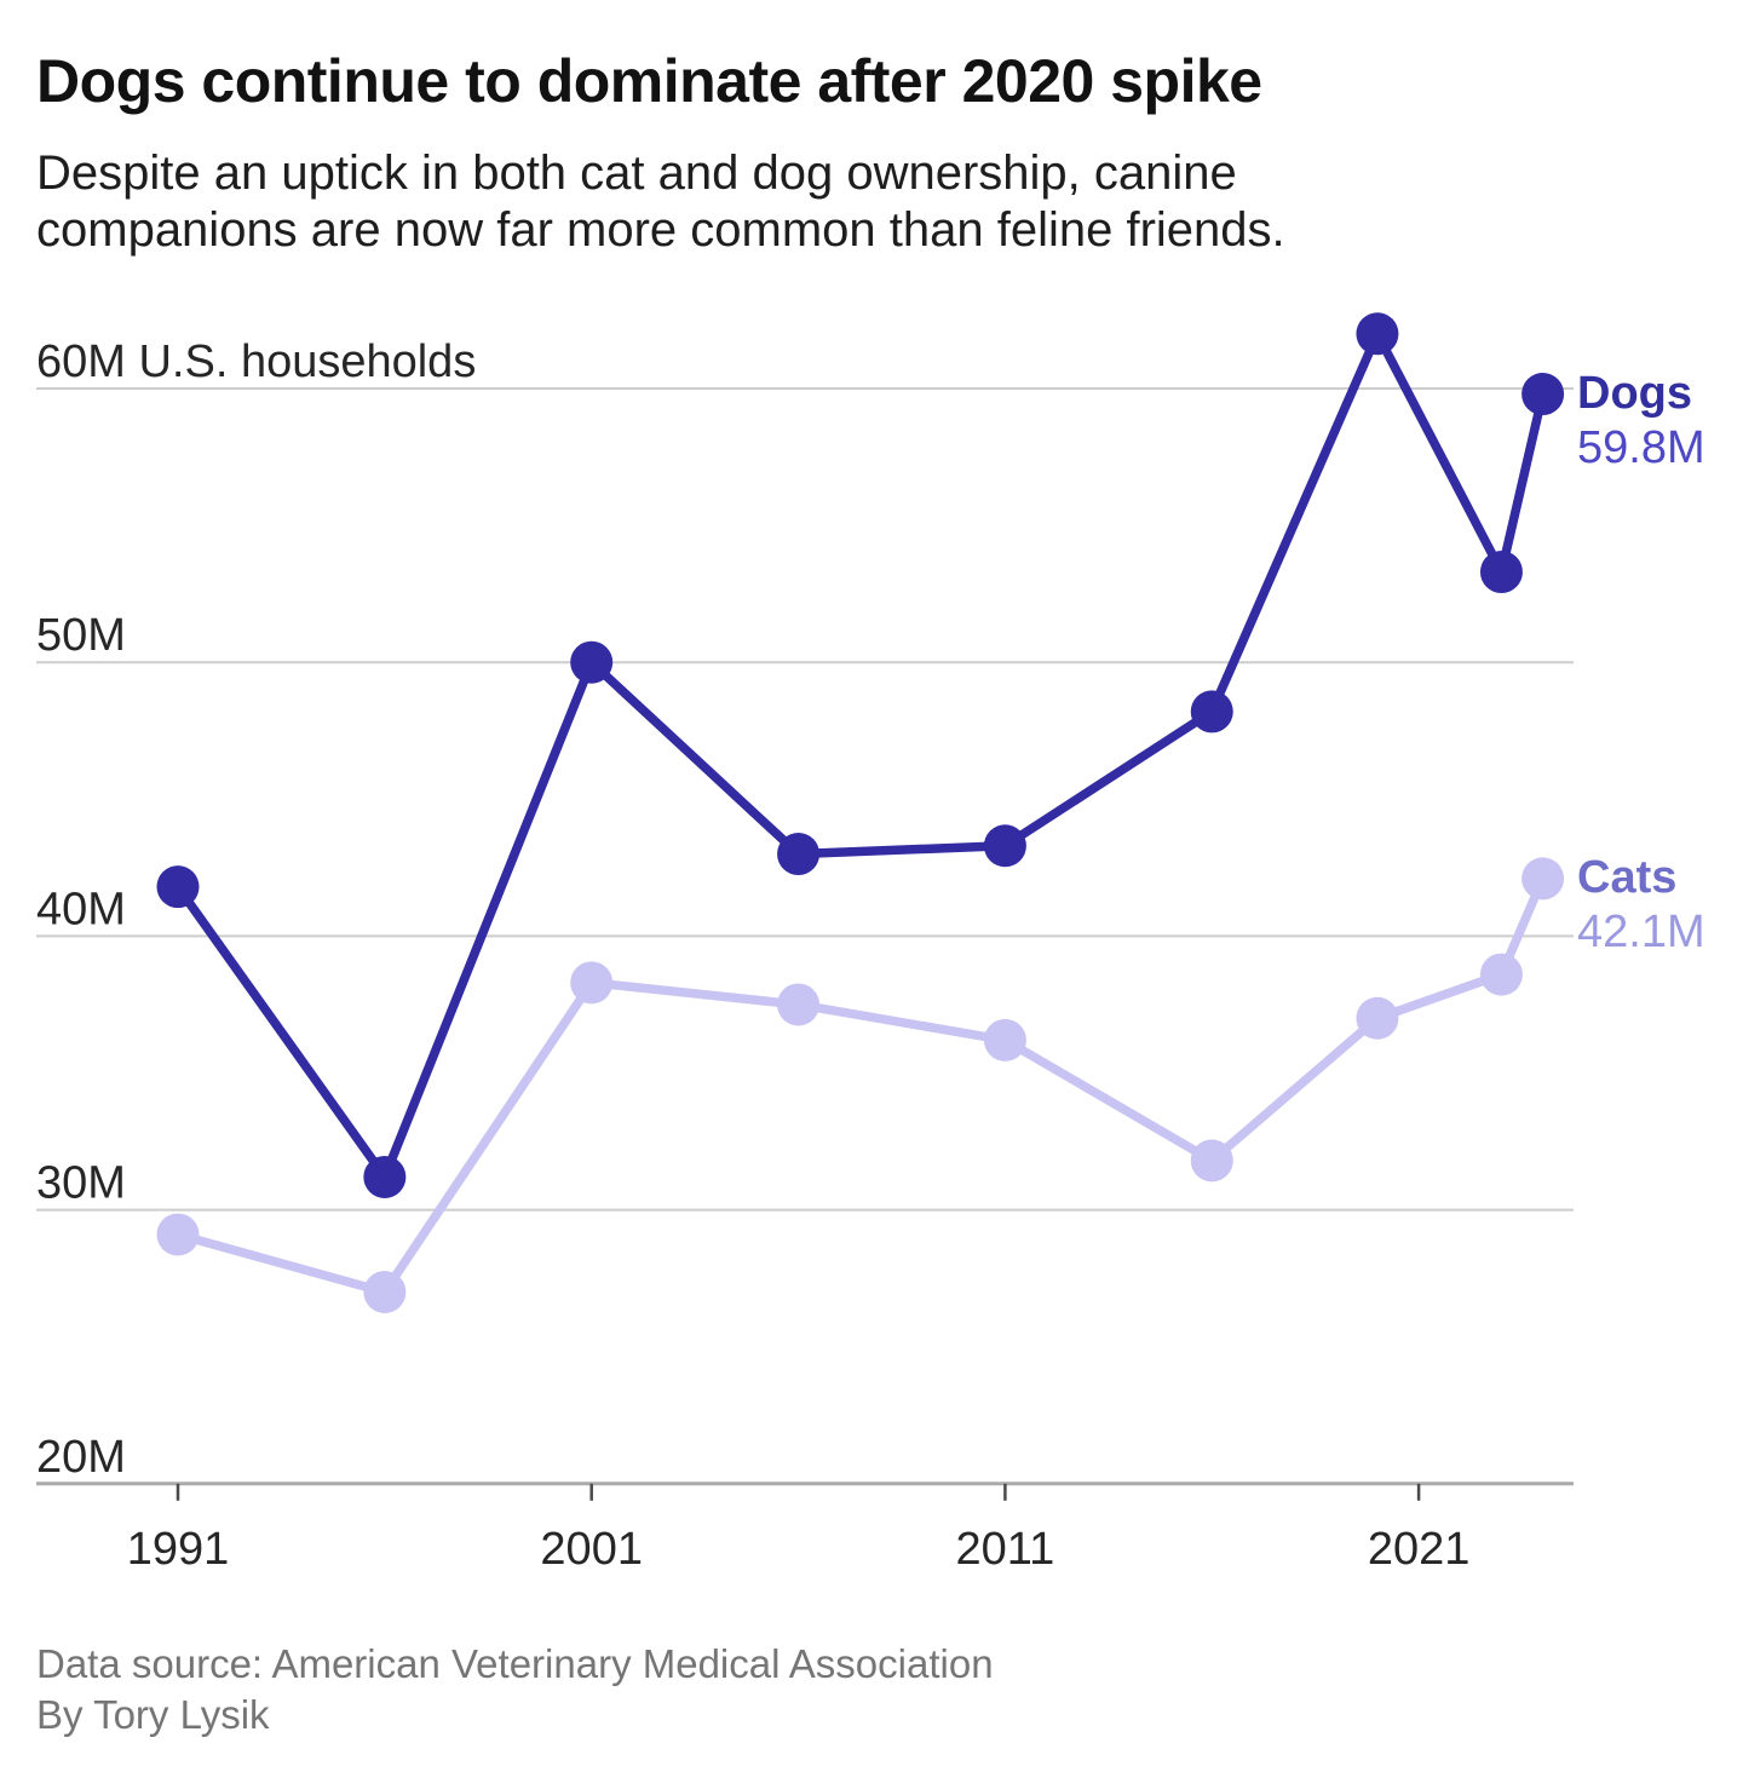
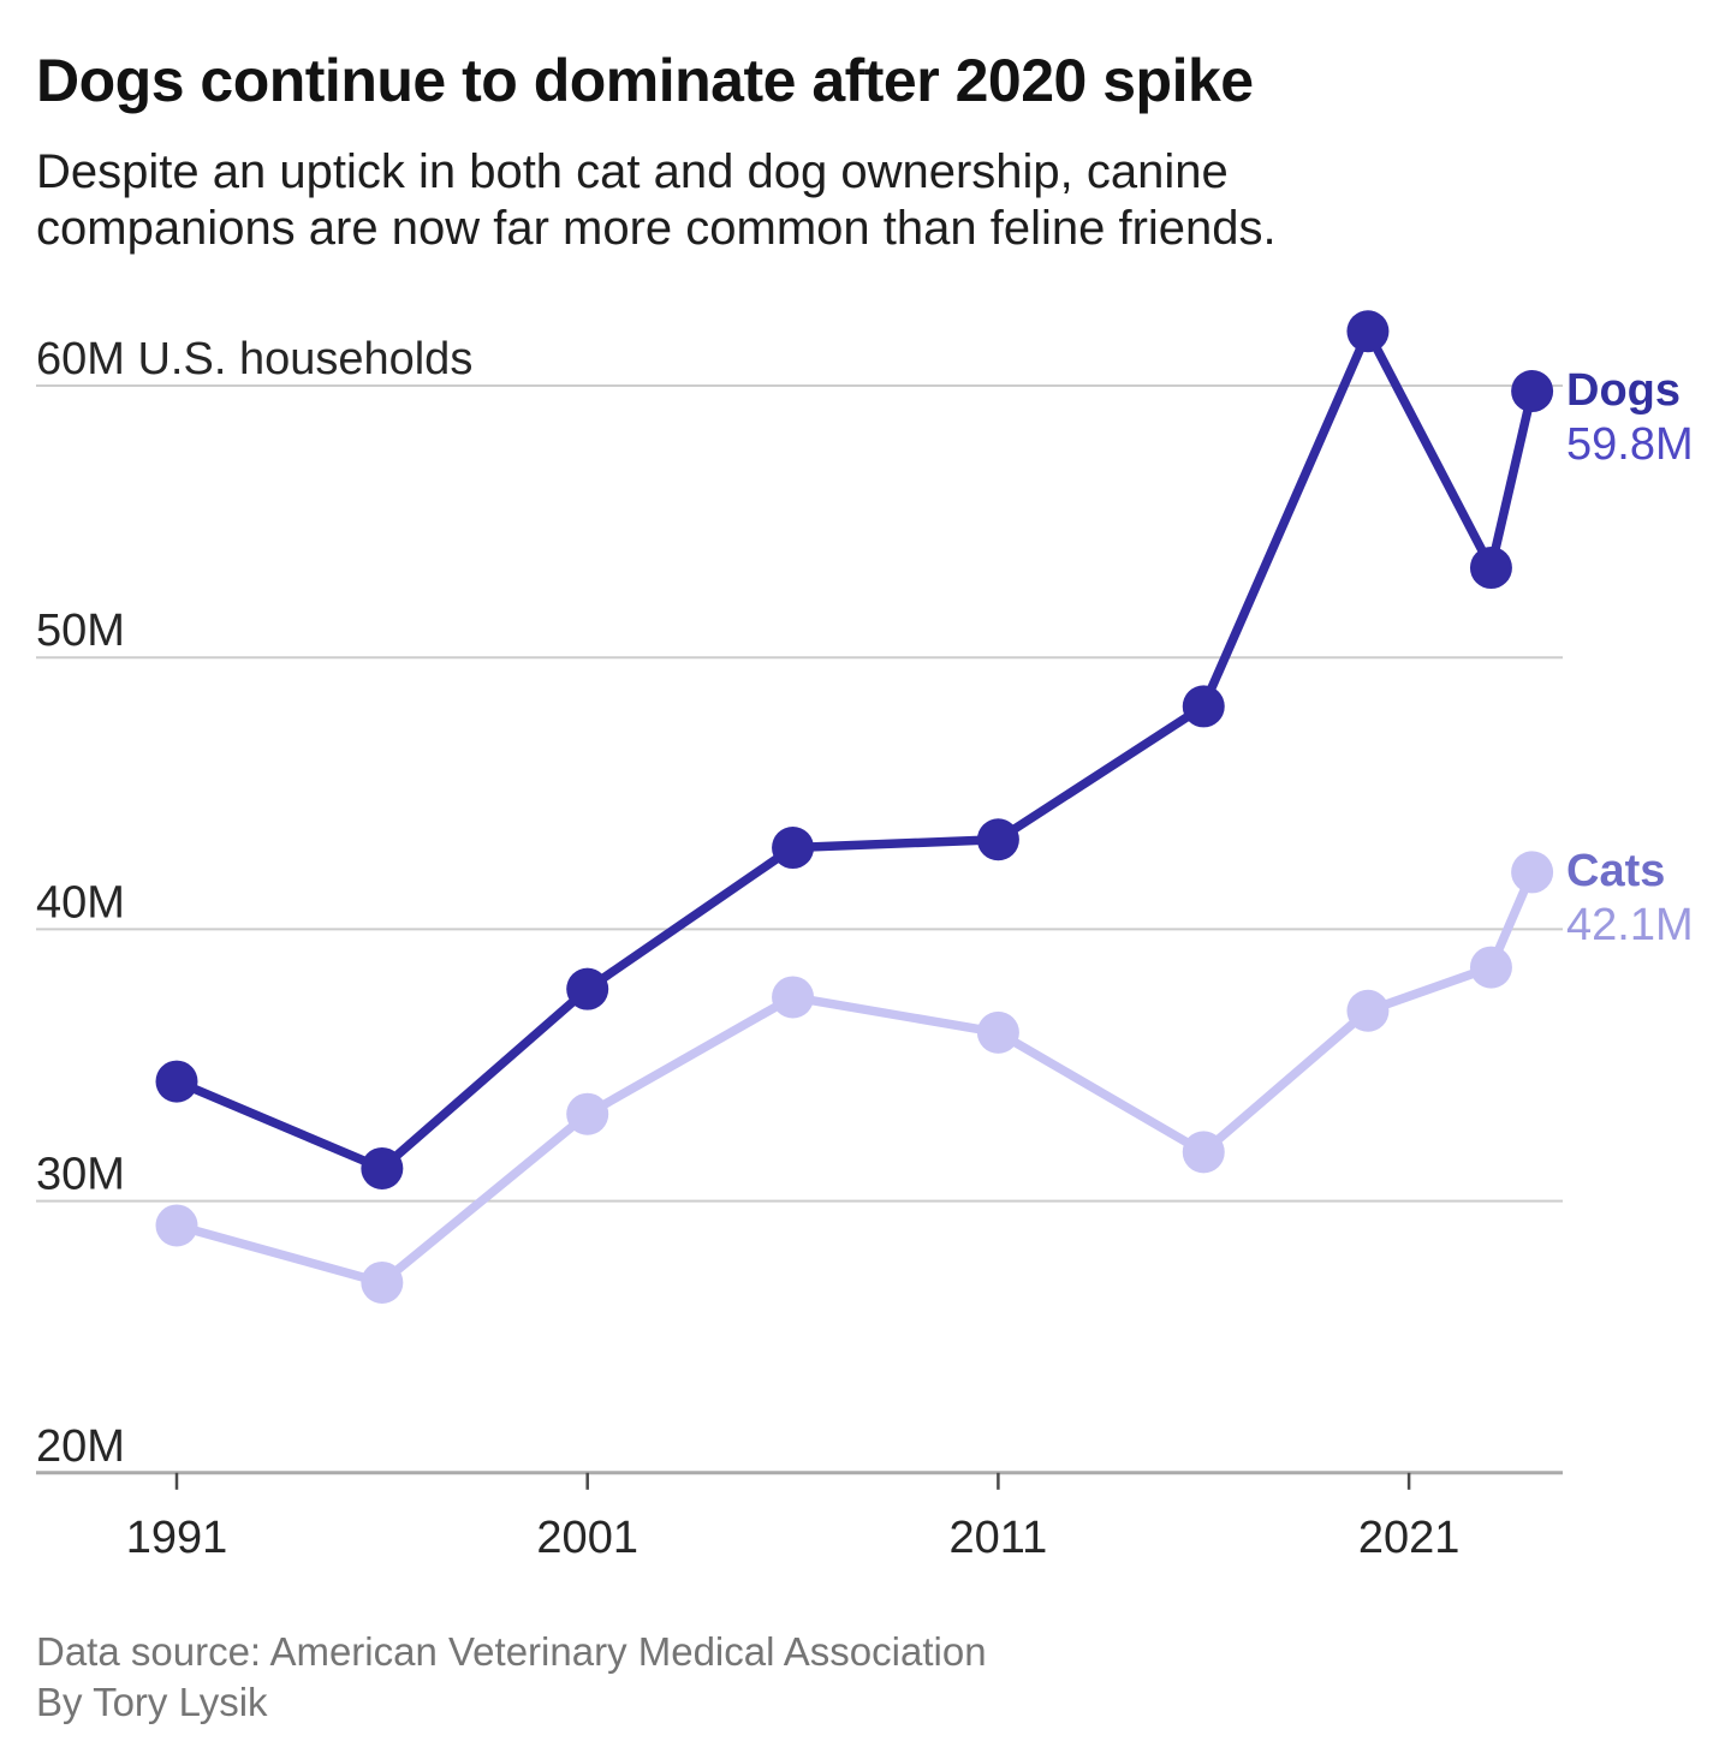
Dogs/1991: 41.8M -> 34.4M
Dogs/2001: 50.0M -> 37.8M
Cats/2001: 38.3M -> 33.2M
